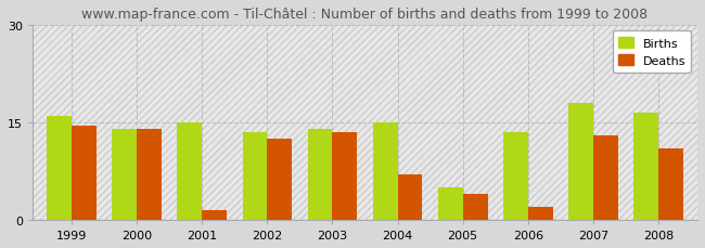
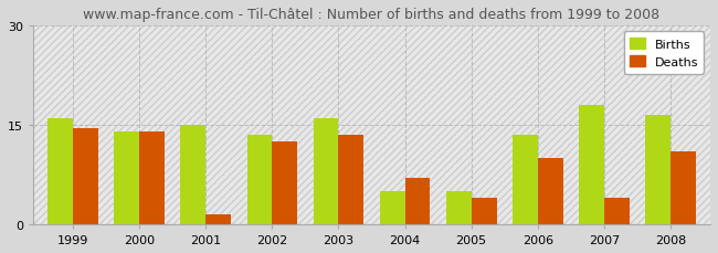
Births/2003: 14.0 -> 16.0
Births/2004: 15.0 -> 5.0
Deaths/2006: 2.0 -> 10.0
Deaths/2007: 13.0 -> 4.0
